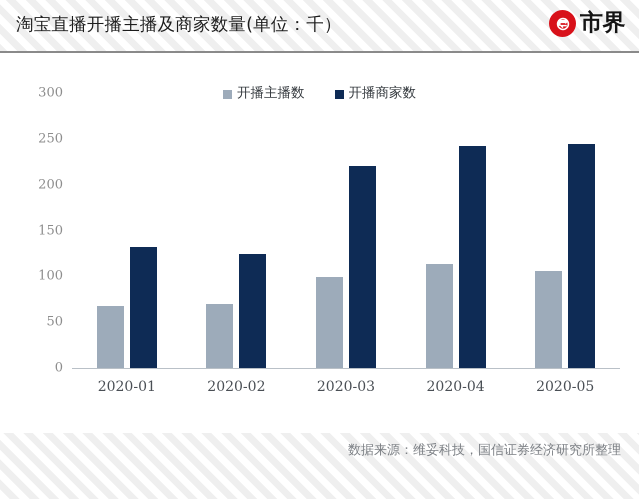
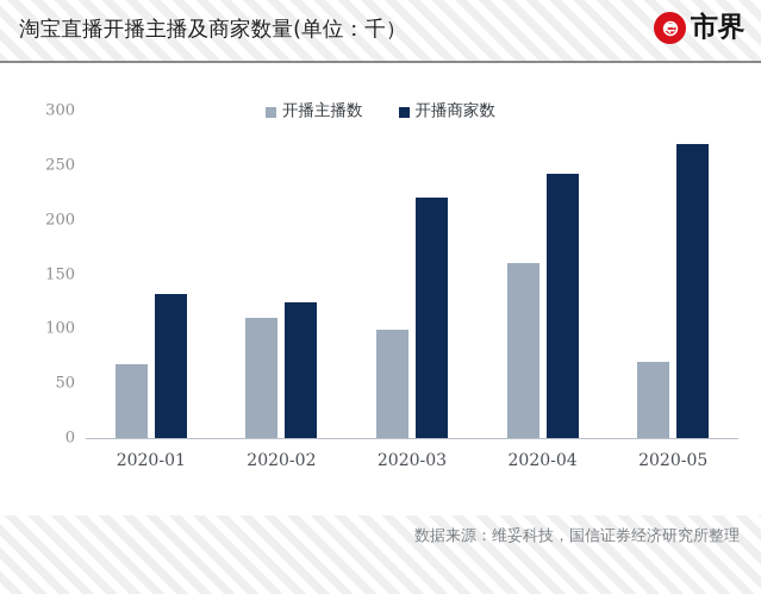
开播主播数/2020-02: 70 -> 110
开播主播数/2020-04: 110 -> 160
开播主播数/2020-05: 110 -> 70
开播商家数/2020-05: 240 -> 270
